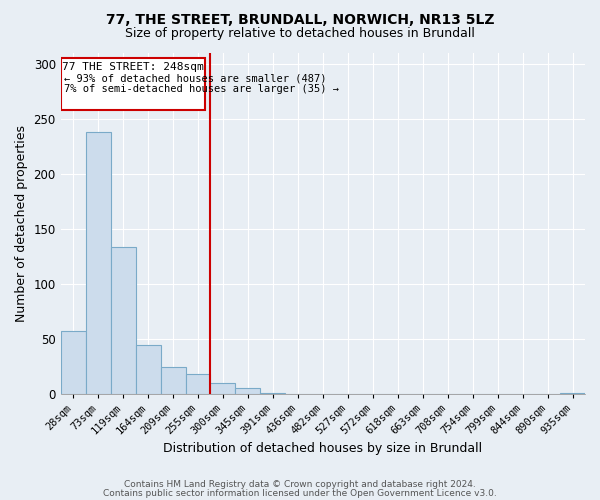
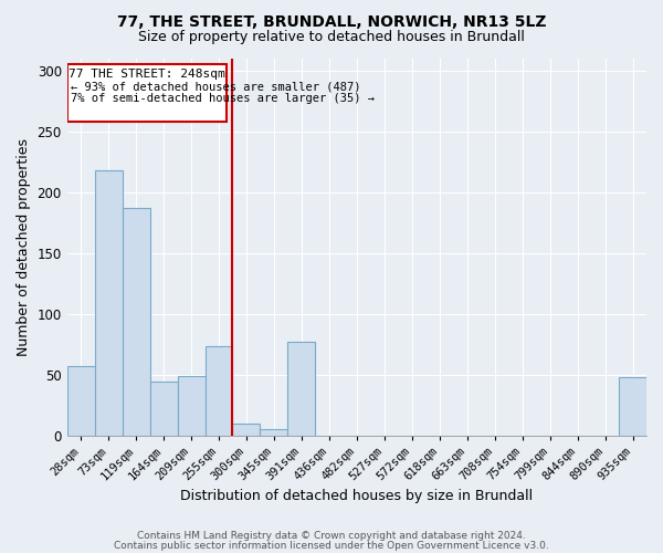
73sqm: 238 -> 218
119sqm: 133 -> 187
209sqm: 24 -> 49
255sqm: 18 -> 73
391sqm: 1 -> 77
935sqm: 1 -> 48
